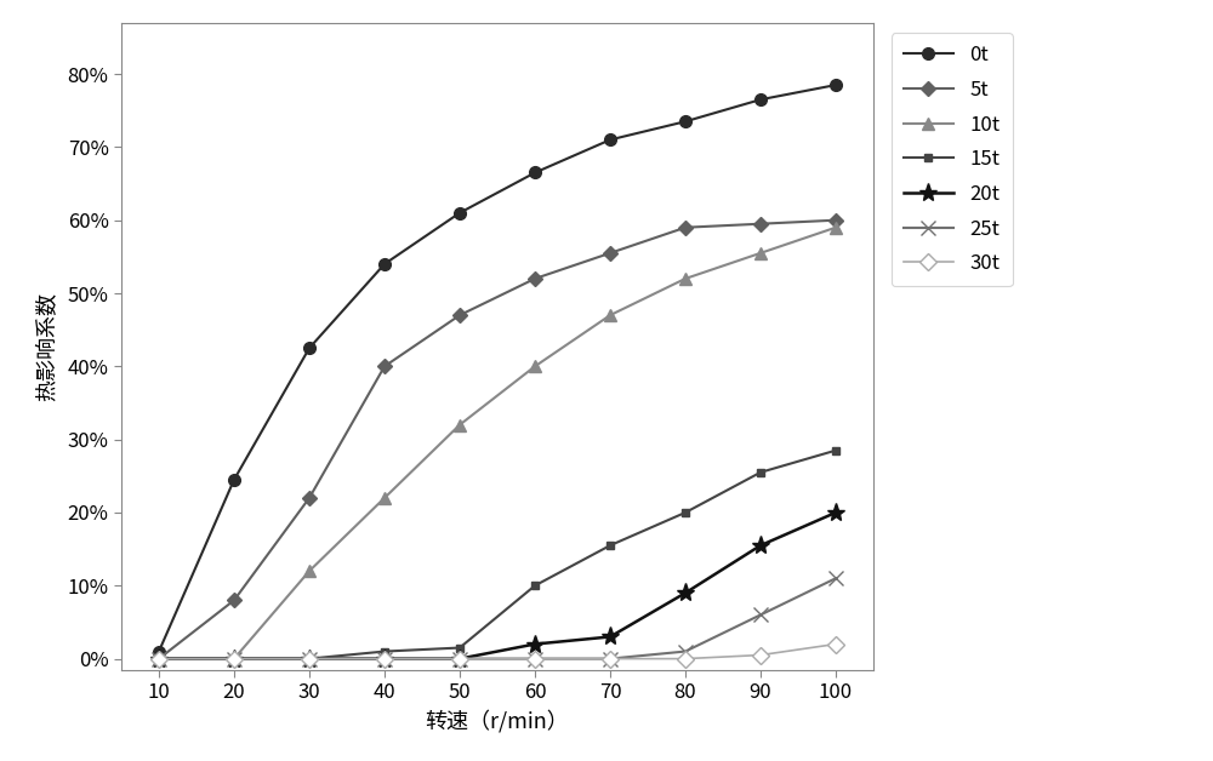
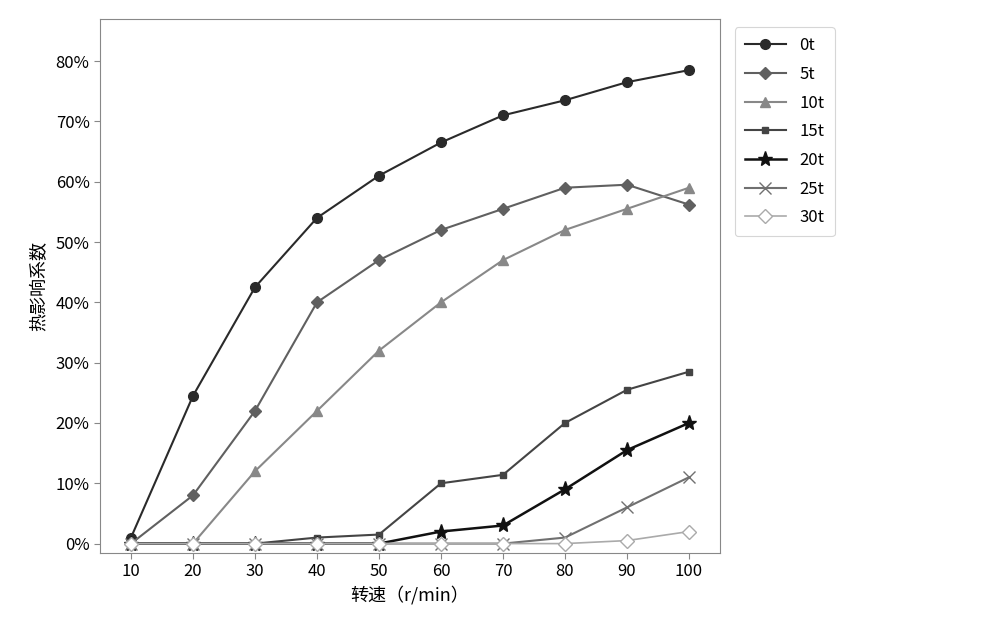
15t/70: 15.5% -> 11.4%
5t/100: 60.0% -> 56.2%
